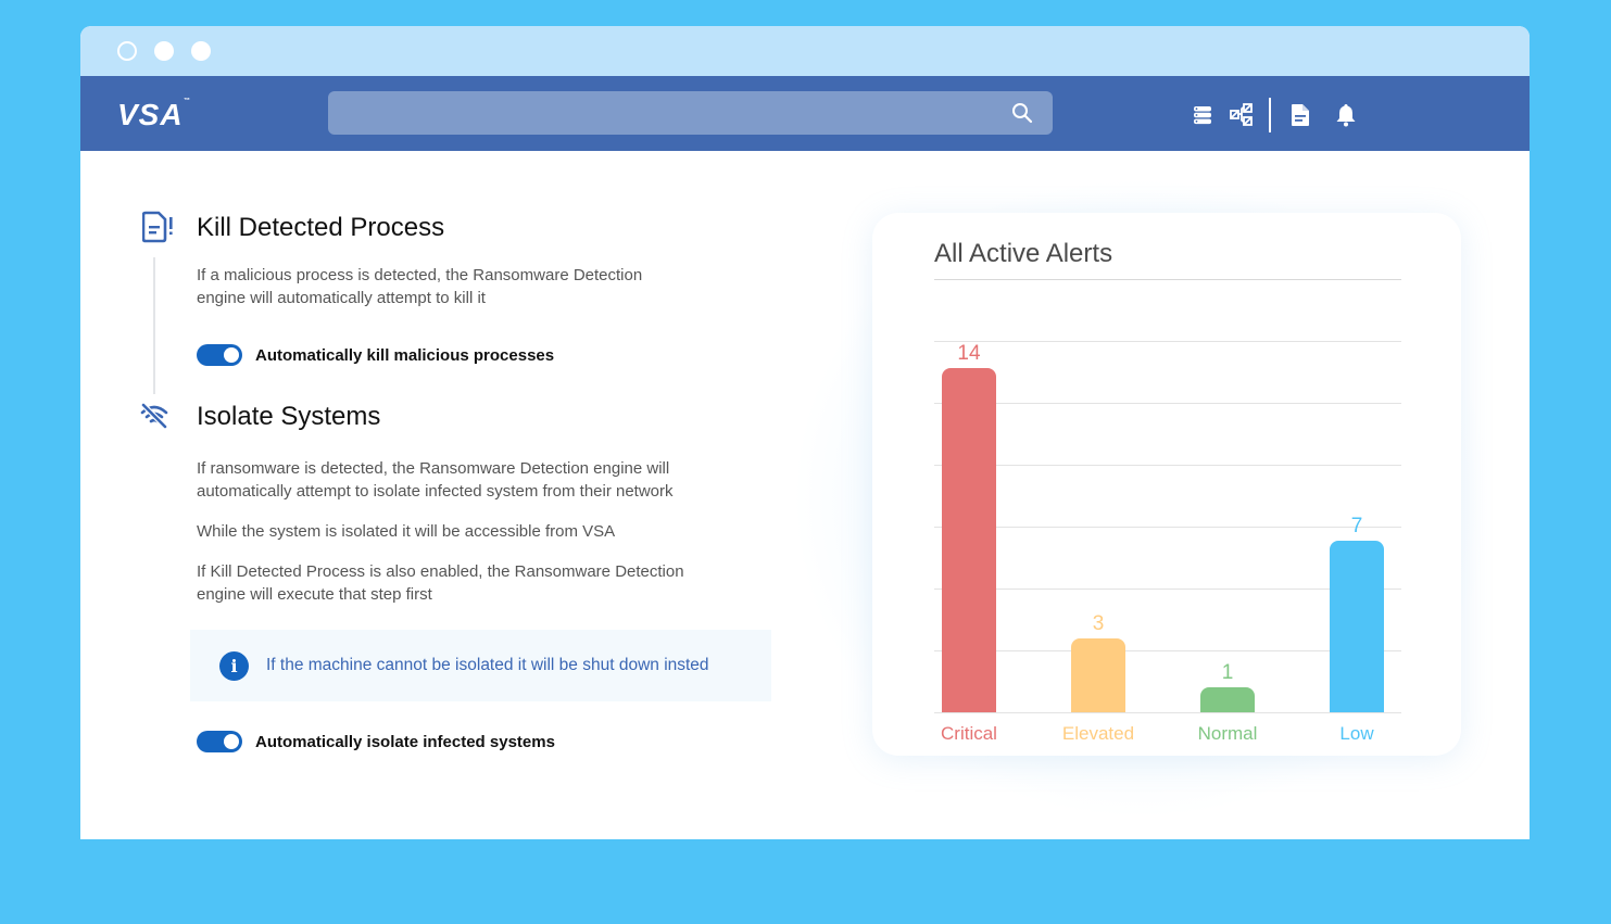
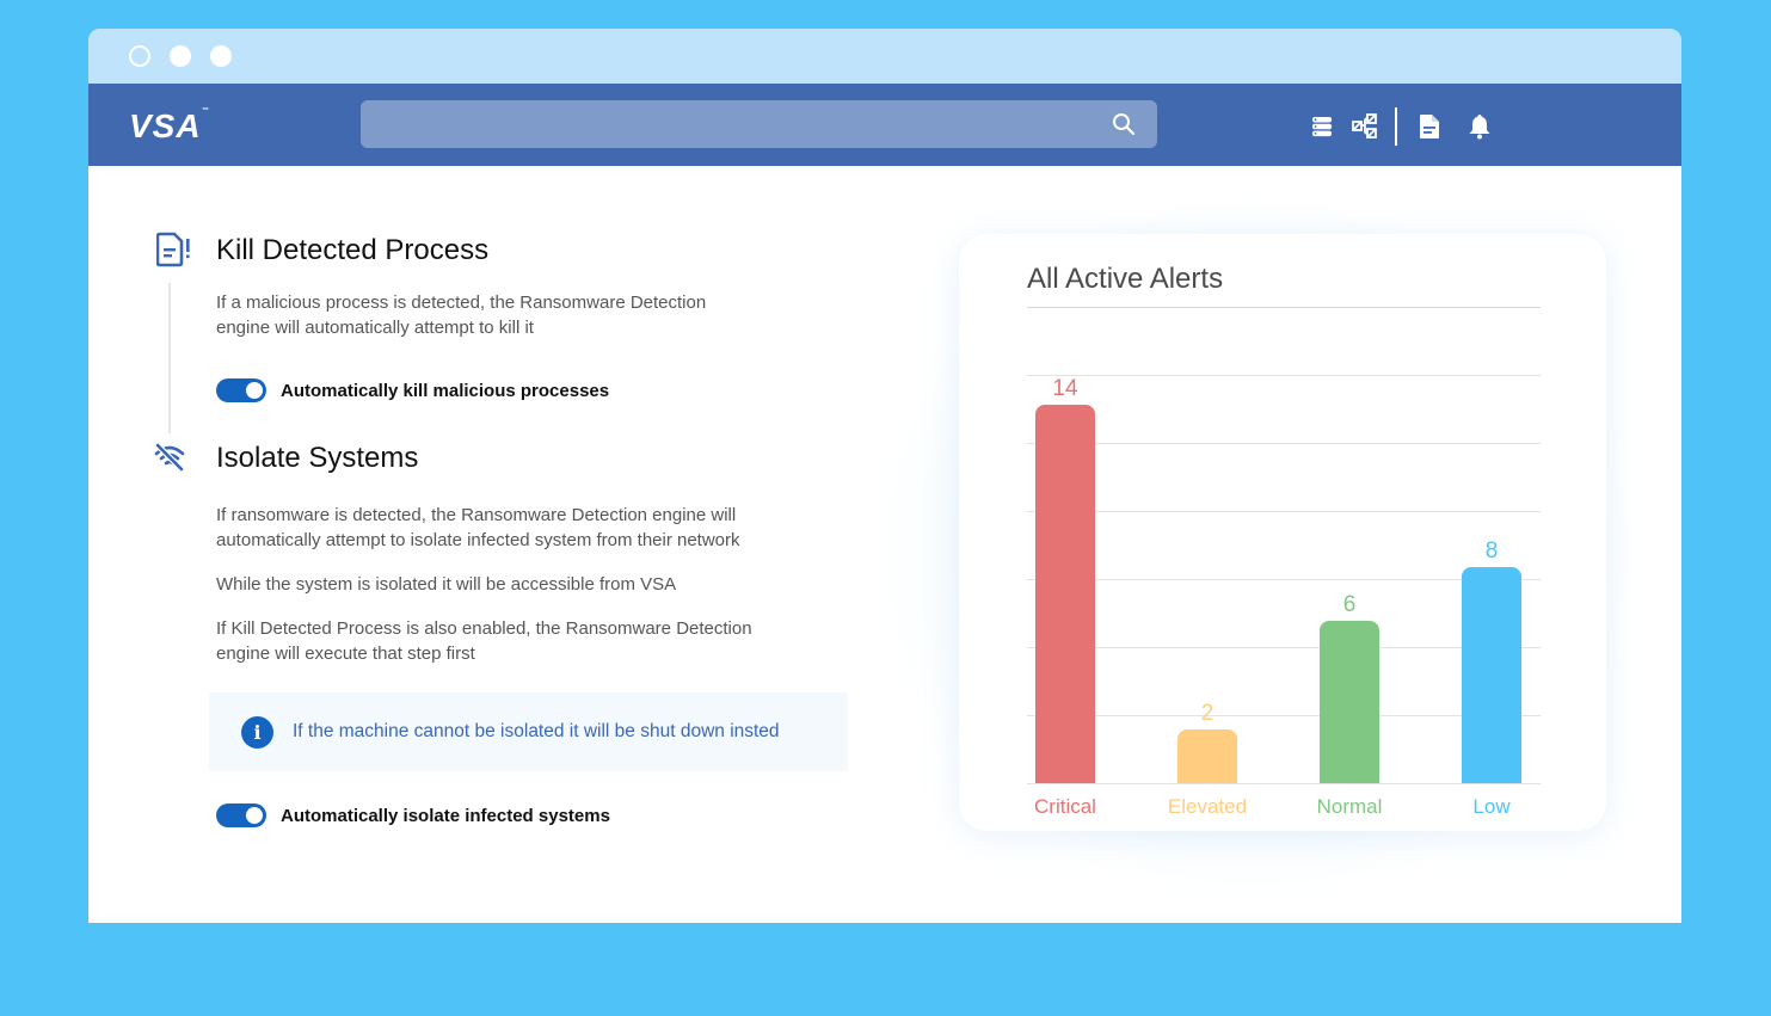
Elevated: 3 -> 2
Normal: 1 -> 6
Low: 7 -> 8
